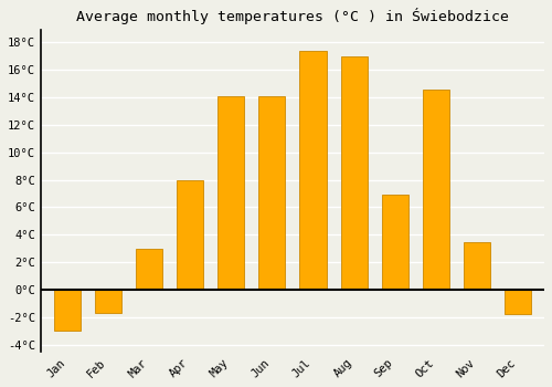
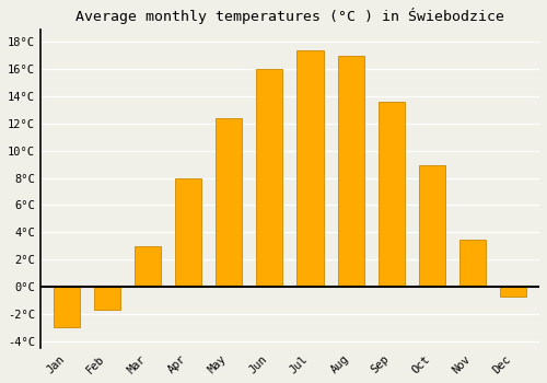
May: 14.1°C -> 12.4°C
Jun: 14.1°C -> 16.0°C
Sep: 6.9°C -> 13.6°C
Oct: 14.6°C -> 8.9°C
Dec: -1.8°C -> -0.7°C
